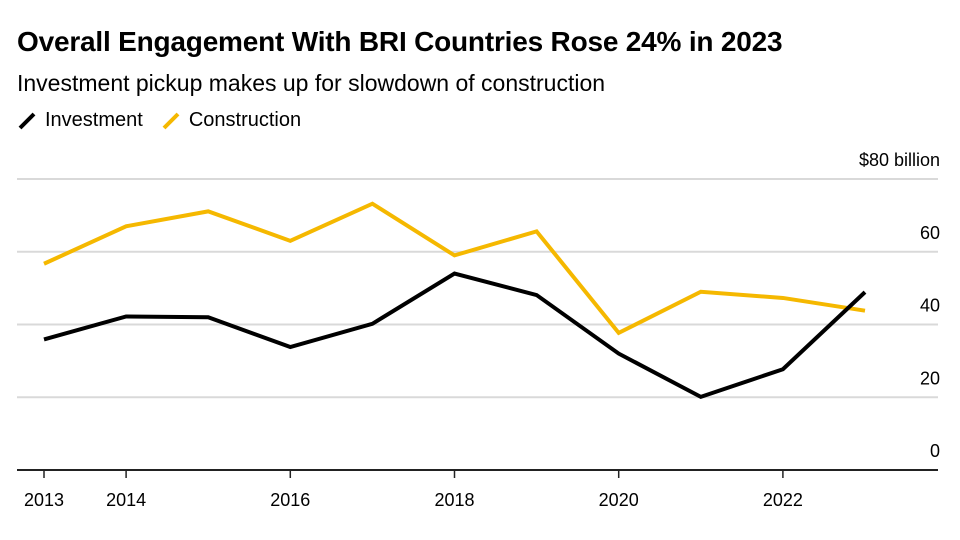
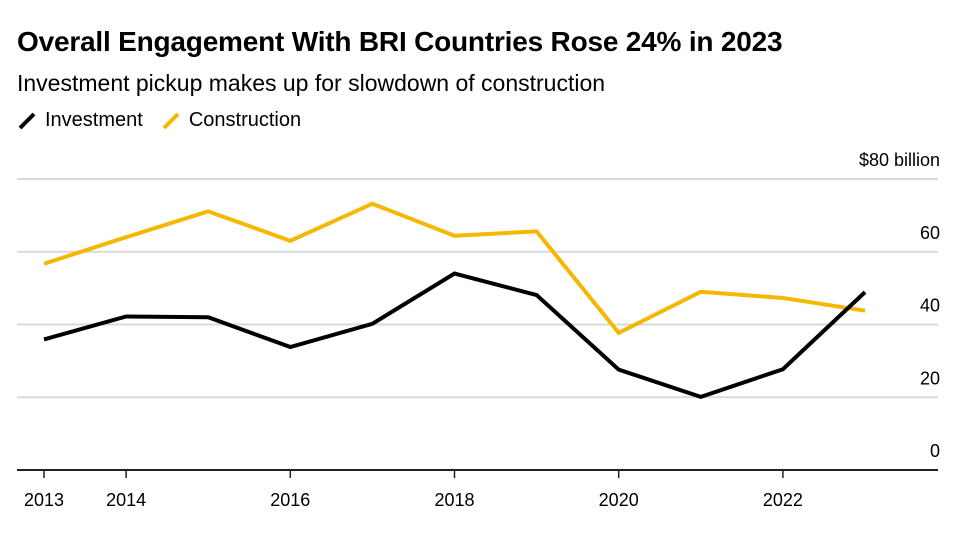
Construction/2014: 67 -> 64
Construction/2018: 59 -> 64
Investment/2020: 32 -> 28
